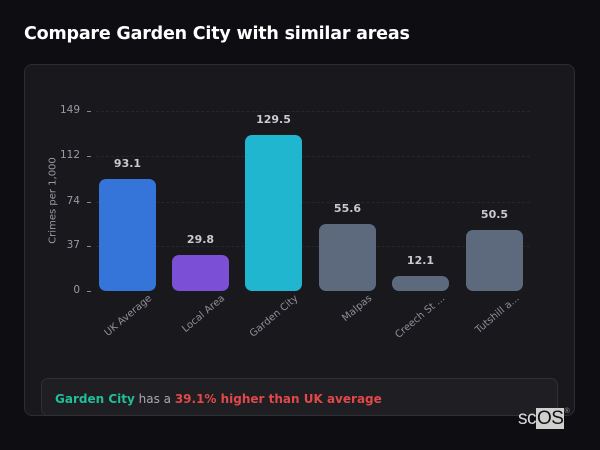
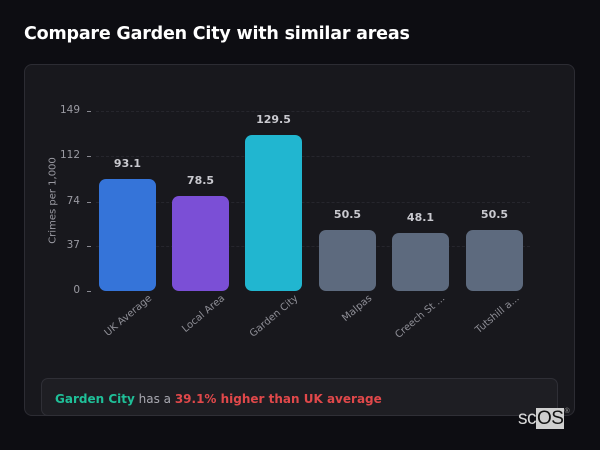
Local Area: 29.8 -> 78.5
Malpas: 55.6 -> 50.5
Creech St ...: 12.1 -> 48.1
